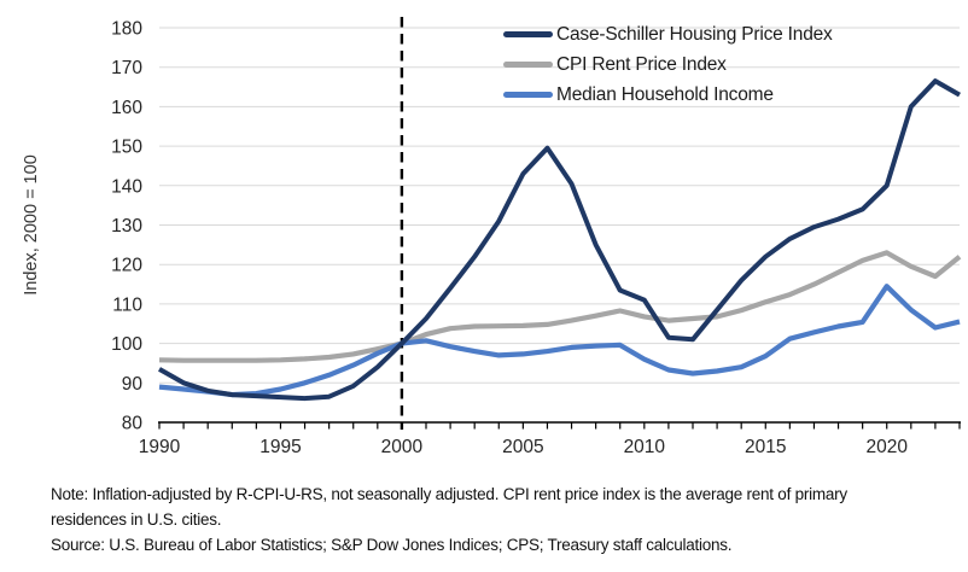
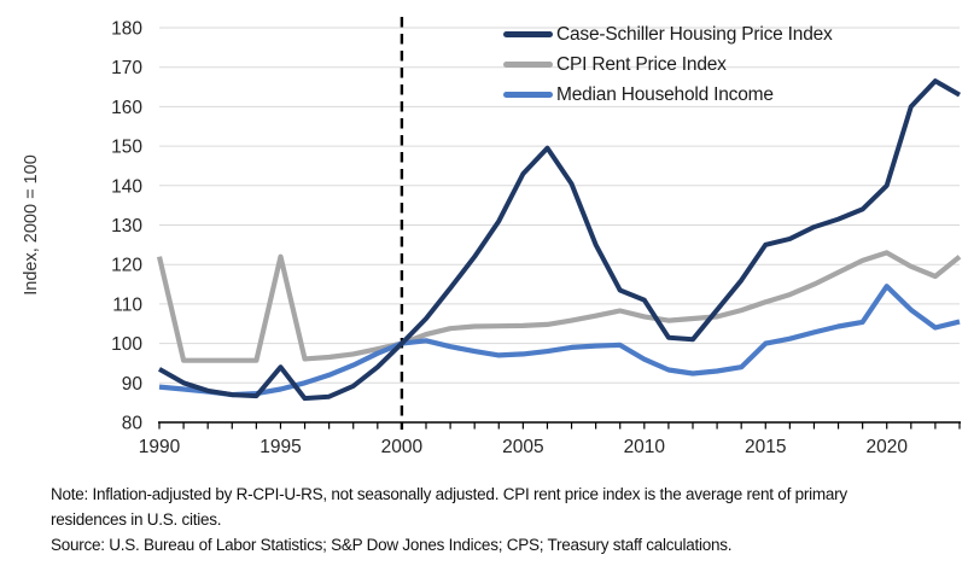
CPI Rent Price Index/1990: 96 -> 122
Case-Schiller Housing Price Index/1995: 86 -> 94
CPI Rent Price Index/1995: 96 -> 122
Case-Schiller Housing Price Index/2015: 122 -> 125
Median Household Income/2015: 97 -> 100
